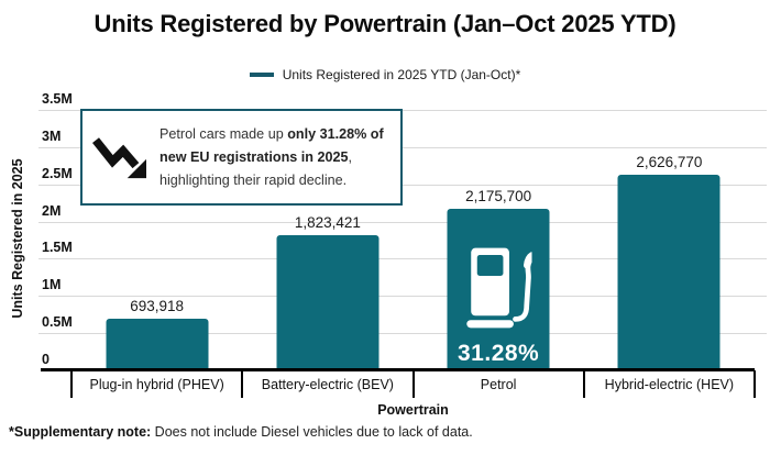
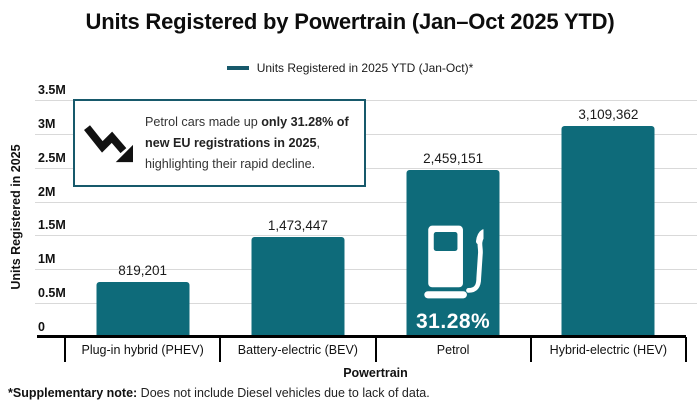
Plug-in hybrid (PHEV): 693,918 -> 819,201
Battery-electric (BEV): 1,823,421 -> 1,473,447
Petrol: 2,175,700 -> 2,459,151
Hybrid-electric (HEV): 2,626,770 -> 3,109,362
